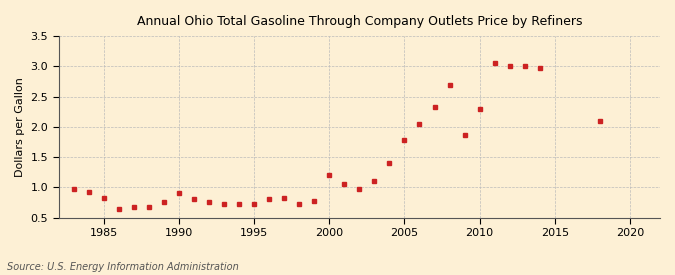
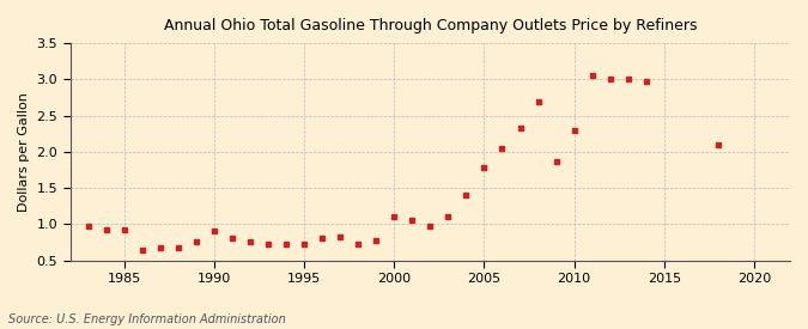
1985: 0.82 -> 0.93
2000: 1.20 -> 1.10
